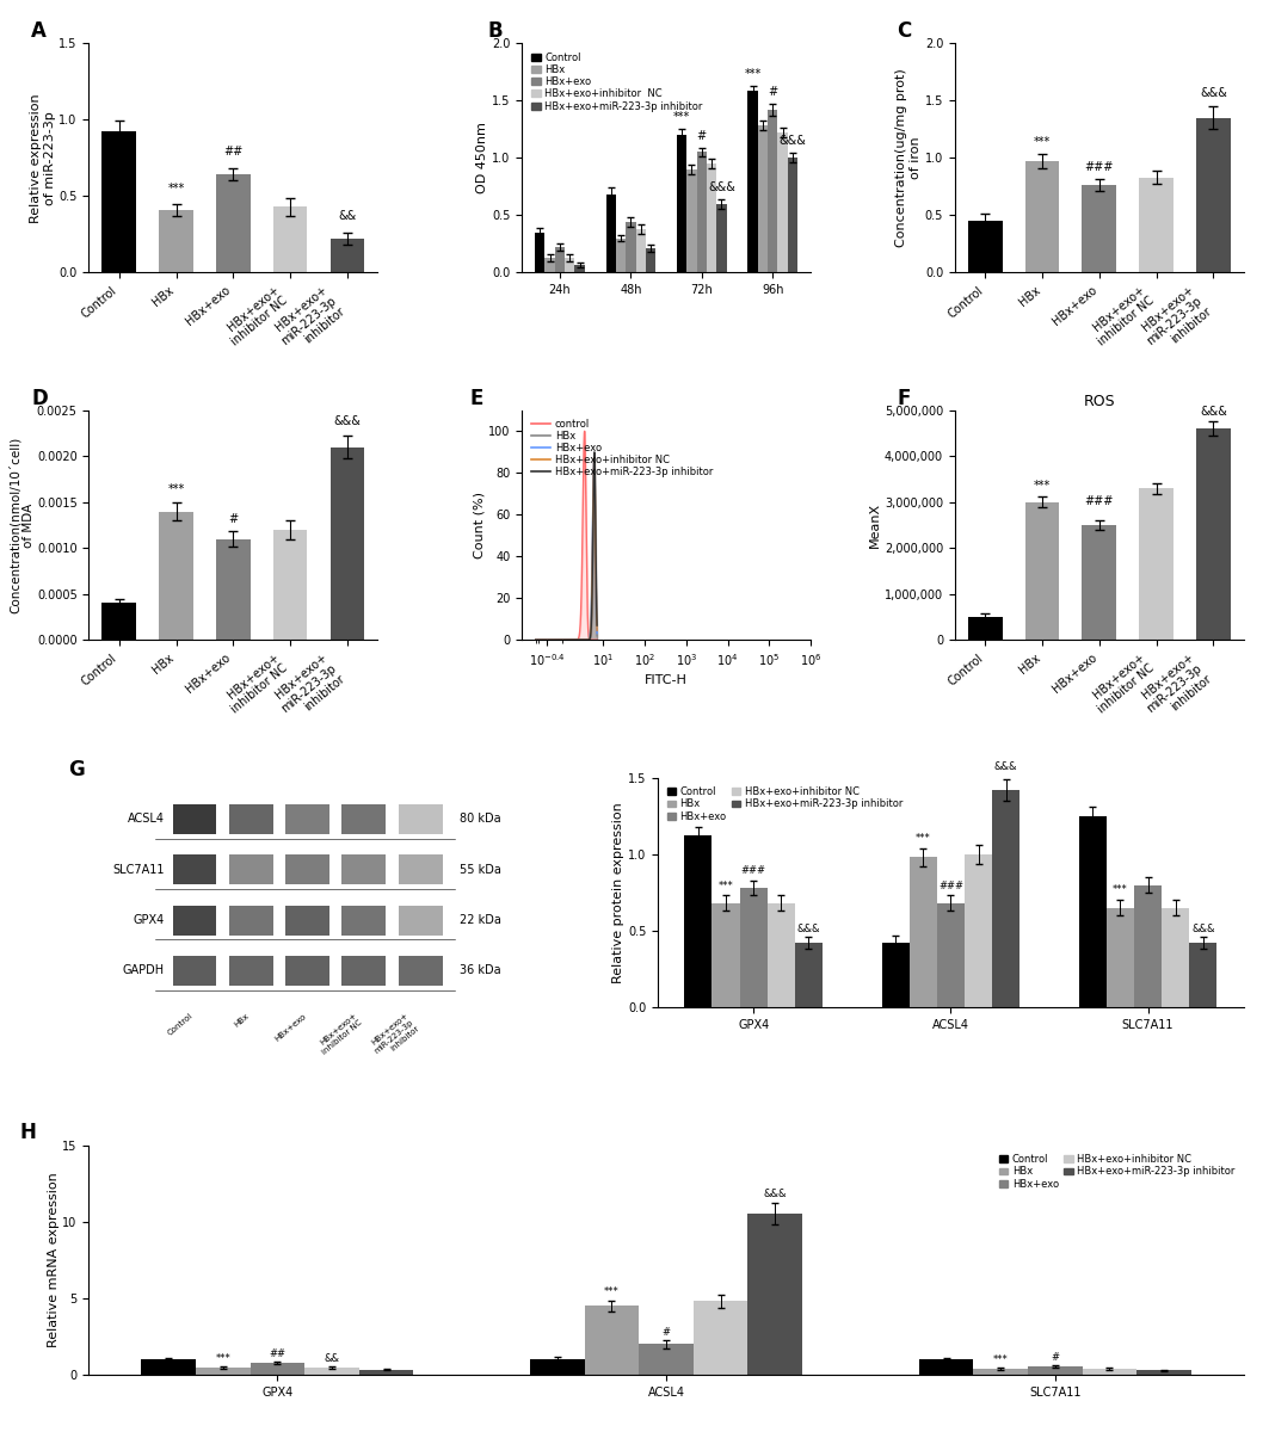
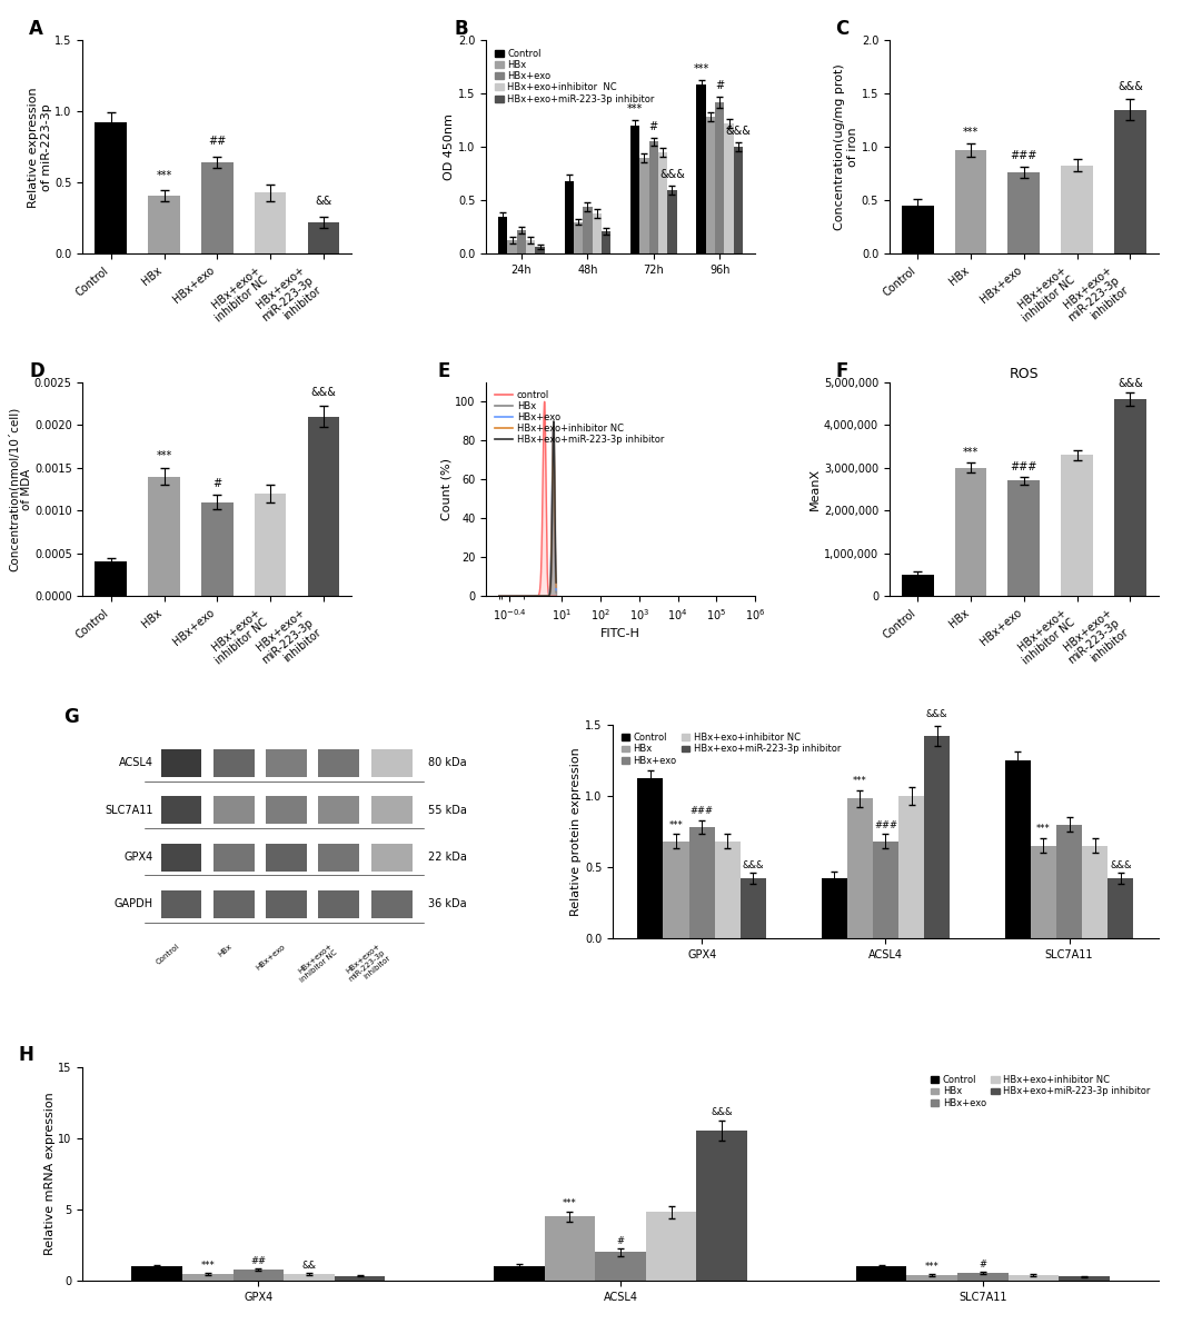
ROS/HBx+exo: 2,500,000 -> 2,700,000
